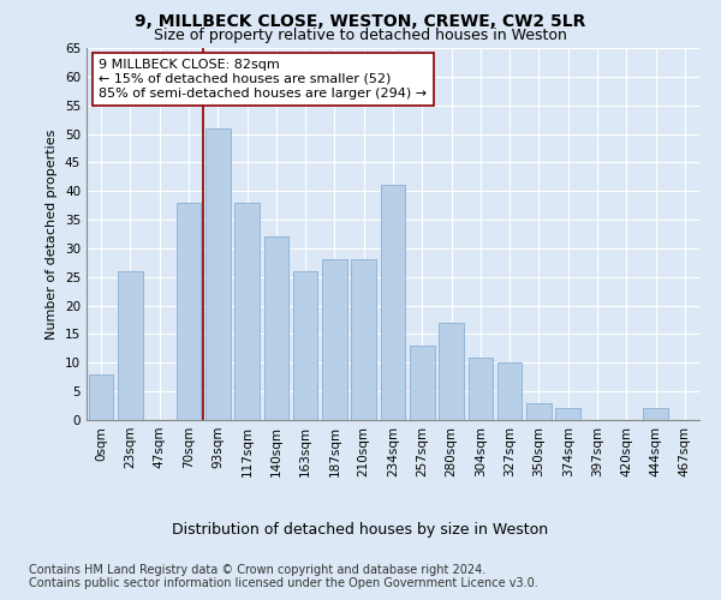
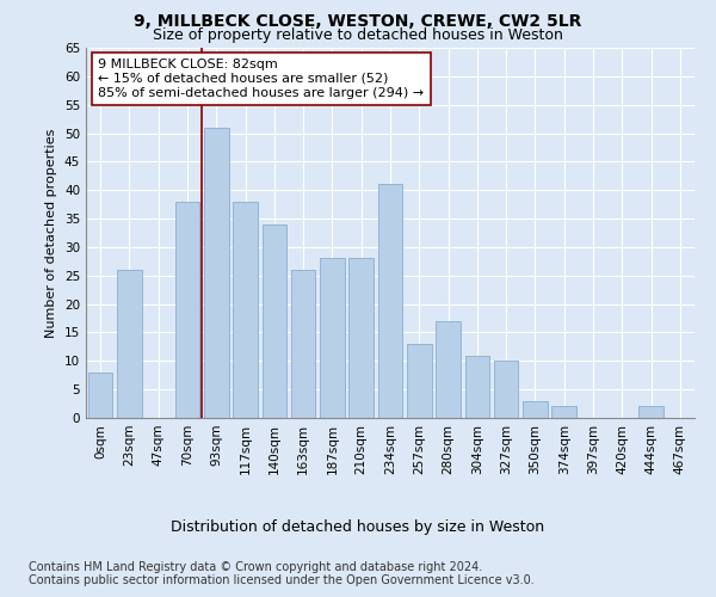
140sqm: 32 -> 34
